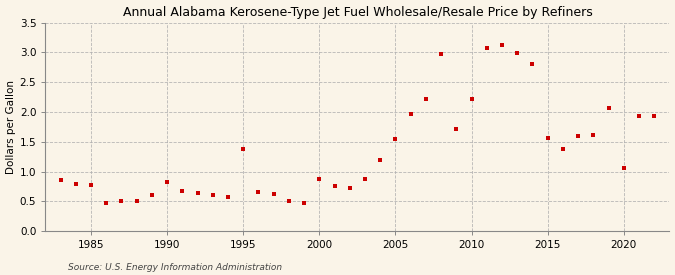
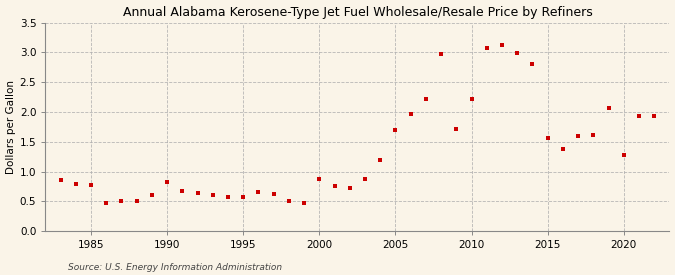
1995: 1.38 -> 0.57
2005: 1.54 -> 1.70
2020: 1.06 -> 1.27
